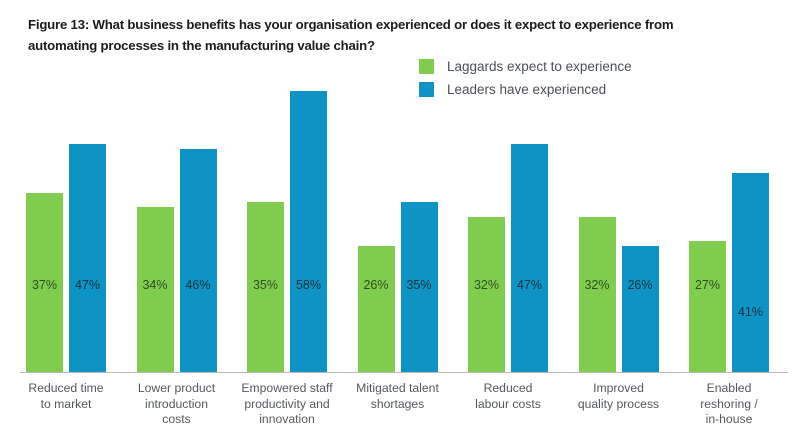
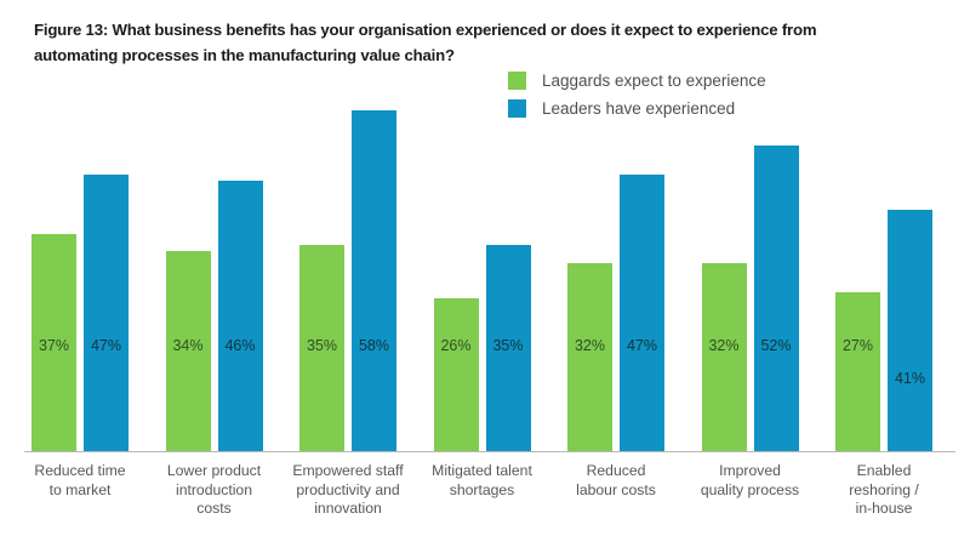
Leaders have experienced/Improved quality process: 26% -> 52%
